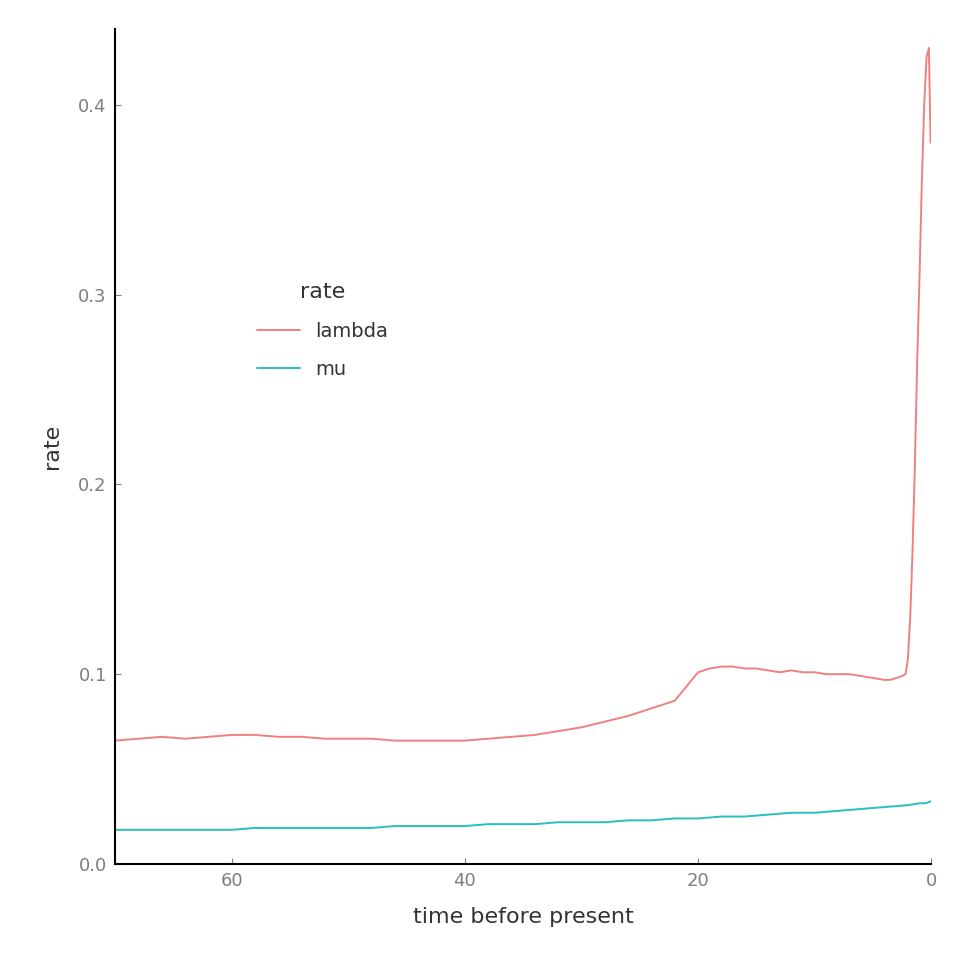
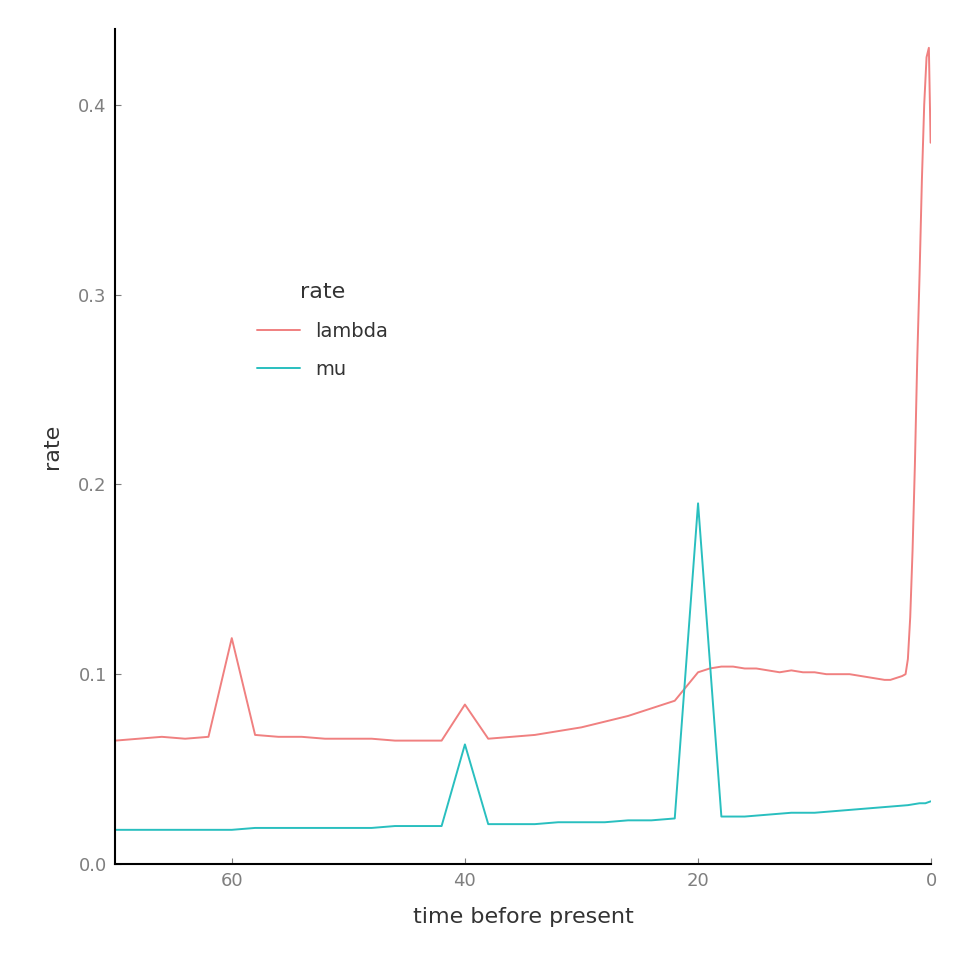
lambda/60: 0.068 -> 0.119
lambda/40: 0.065 -> 0.084
mu/40: 0.020 -> 0.063
mu/20: 0.024 -> 0.190
